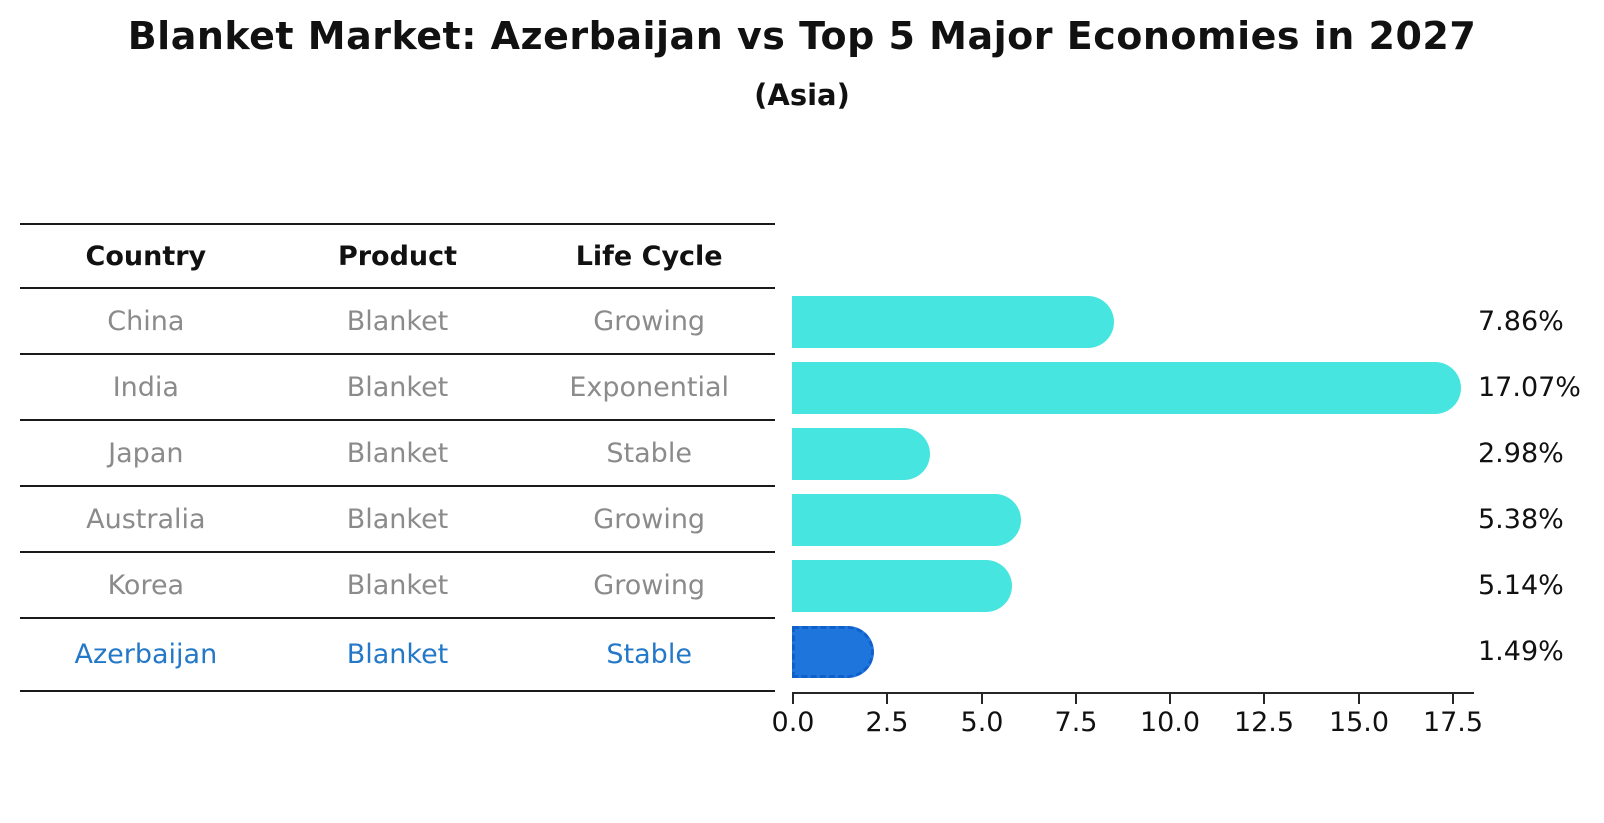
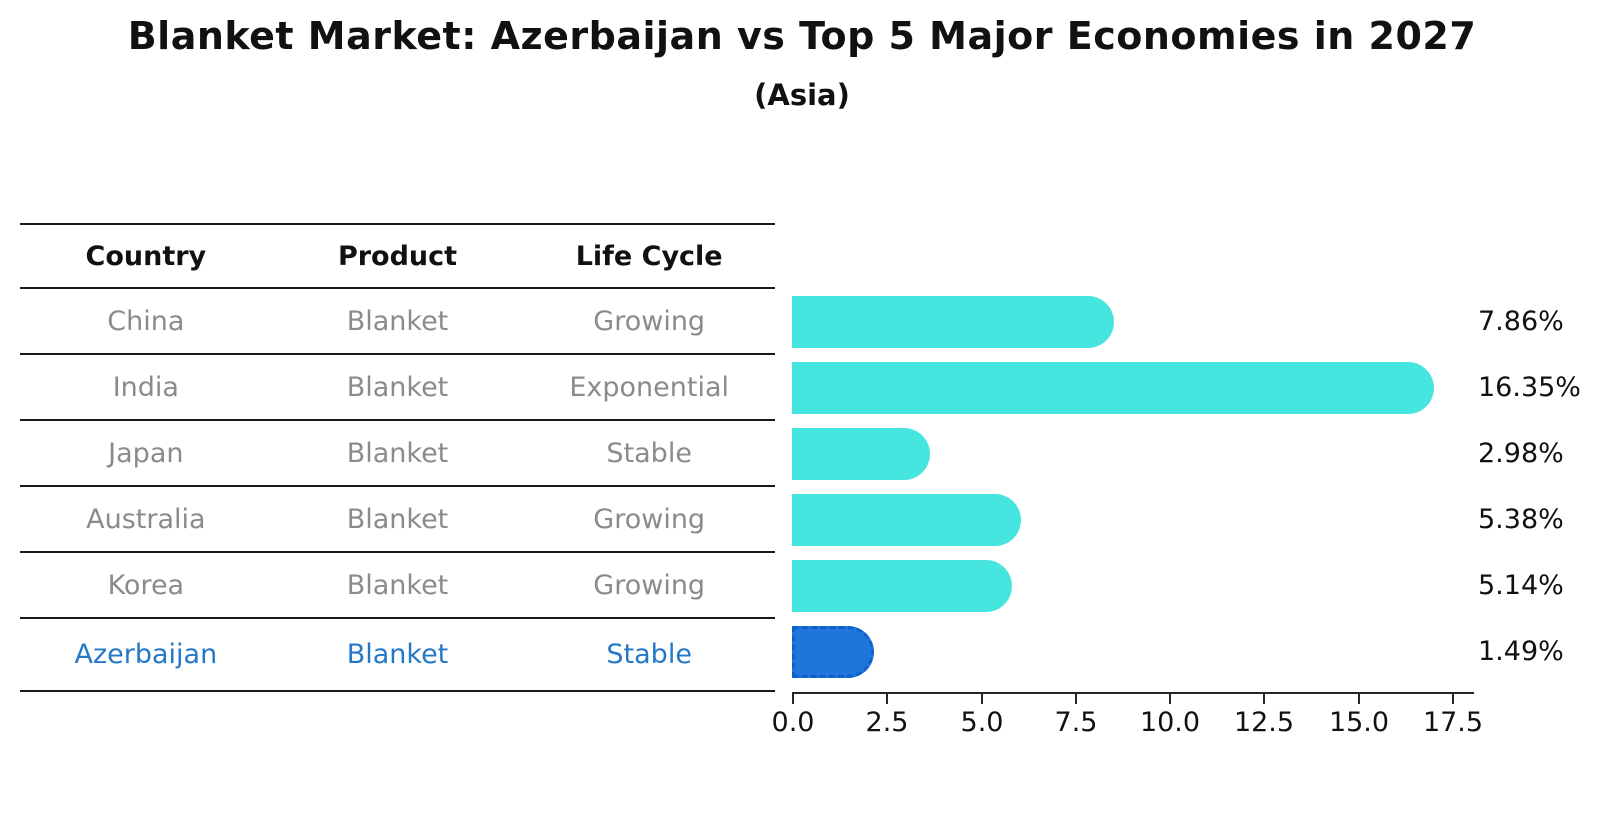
India: 17.07% -> 16.35%
